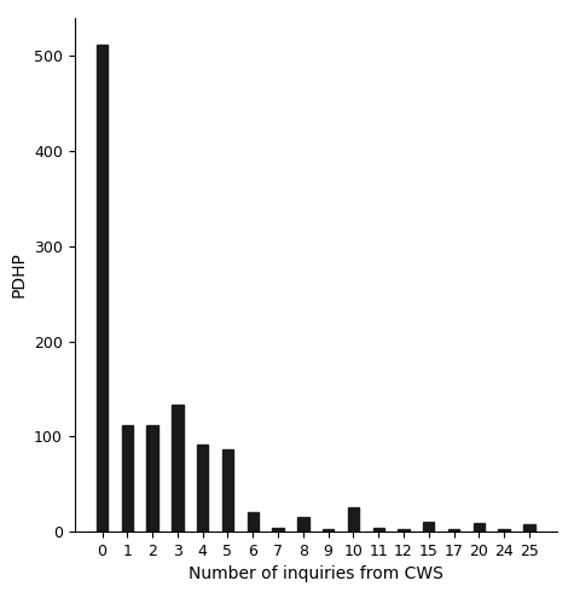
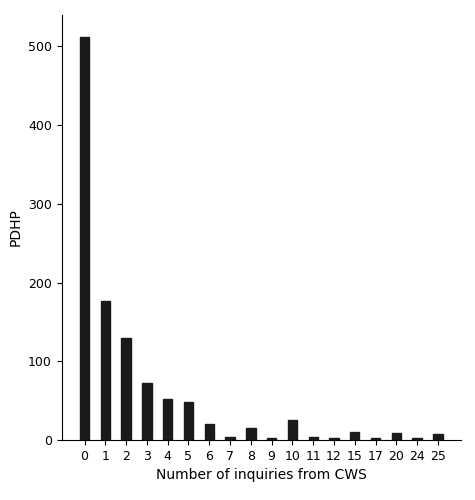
1: 112 -> 177
2: 112 -> 130
3: 134 -> 72
4: 92 -> 52
5: 86 -> 48
